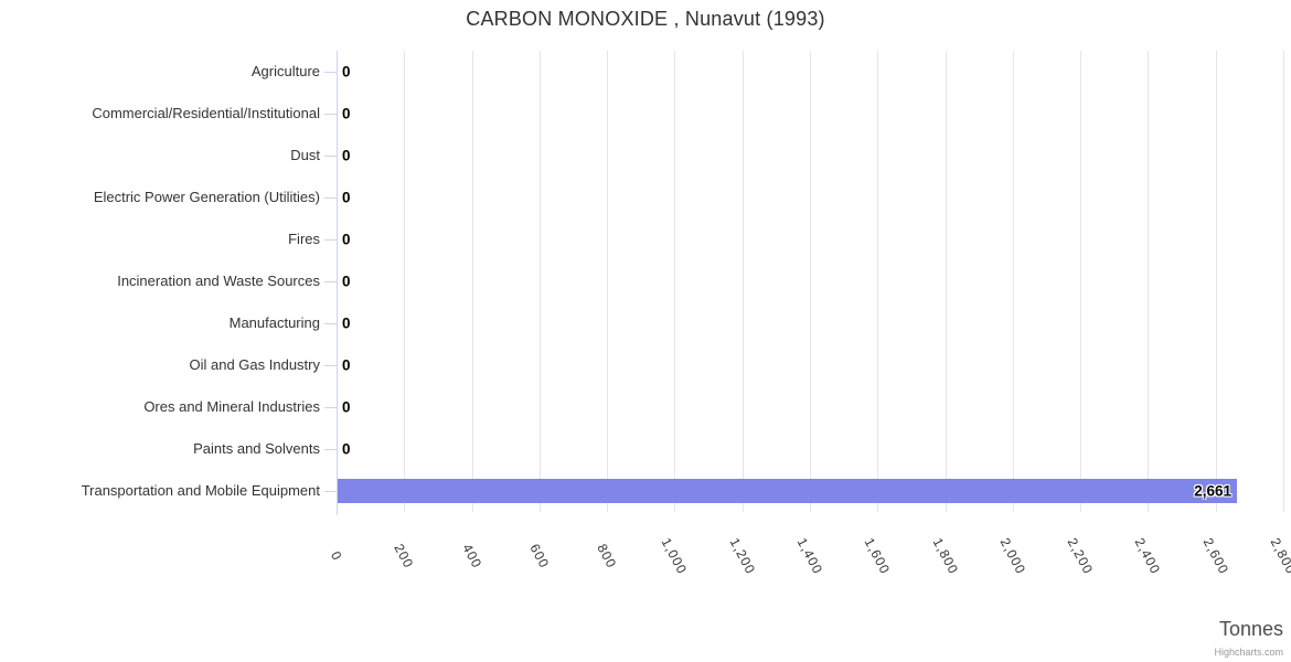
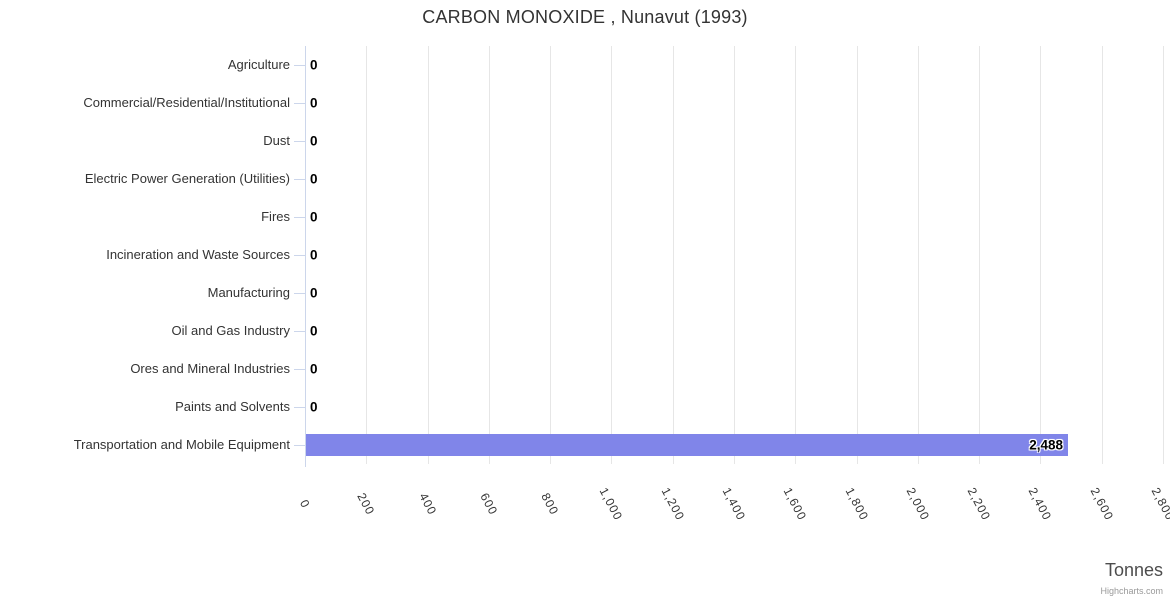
Transportation and Mobile Equipment: 2,661 -> 2,488
